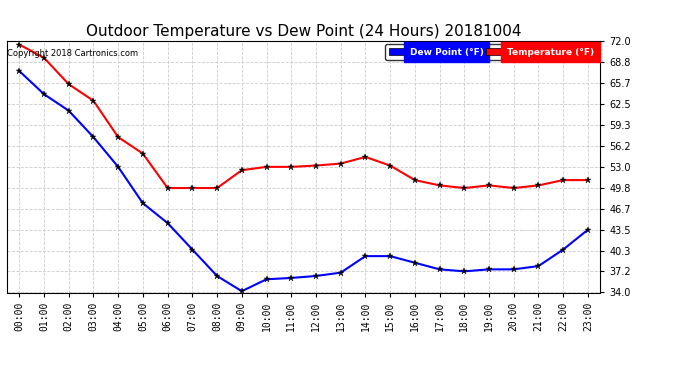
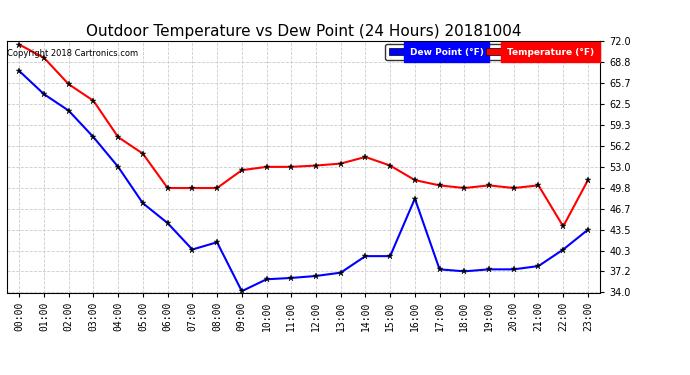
Dew Point (°F)/08:00: 36.5 -> 41.6
Dew Point (°F)/16:00: 38.5 -> 48.2
Temperature (°F)/22:00: 51.0 -> 44.0
